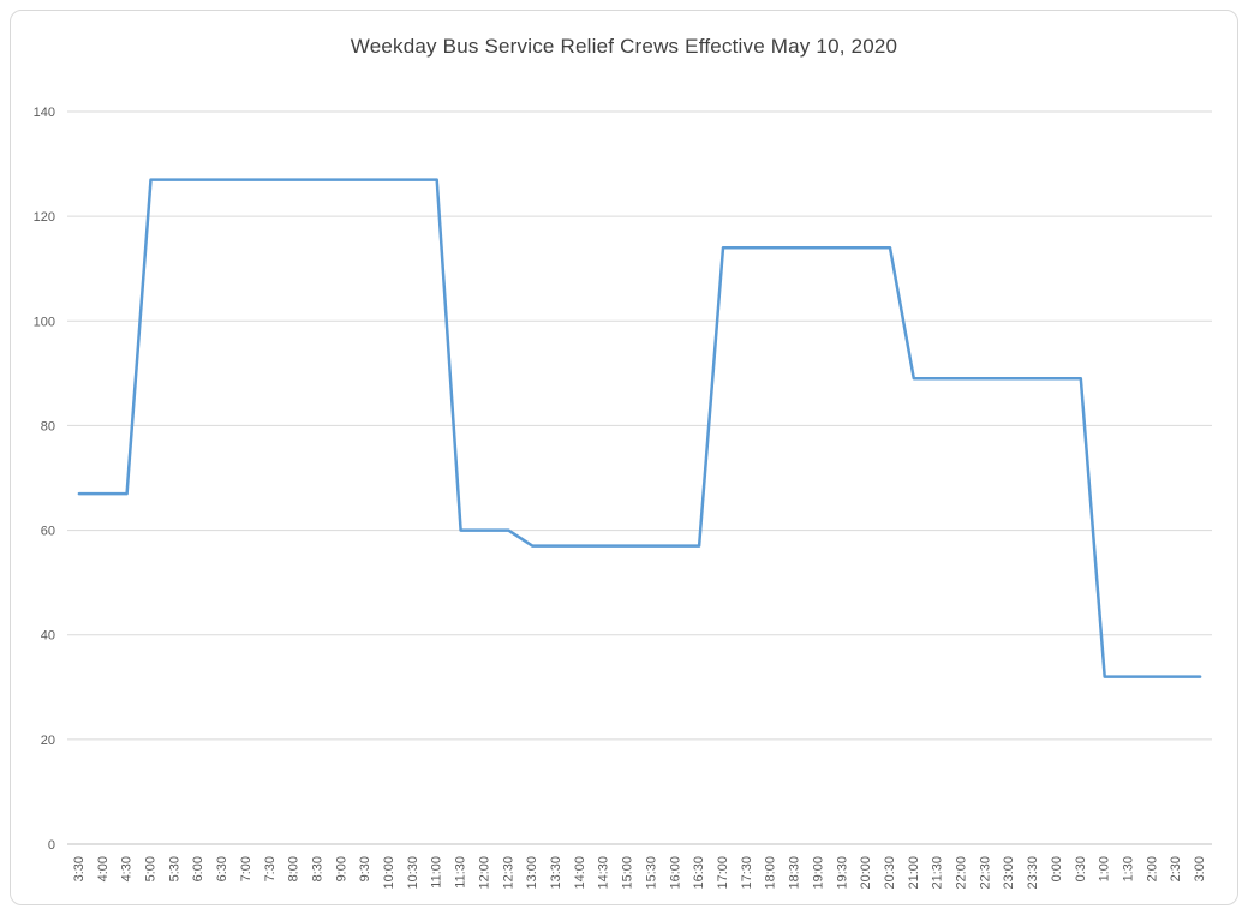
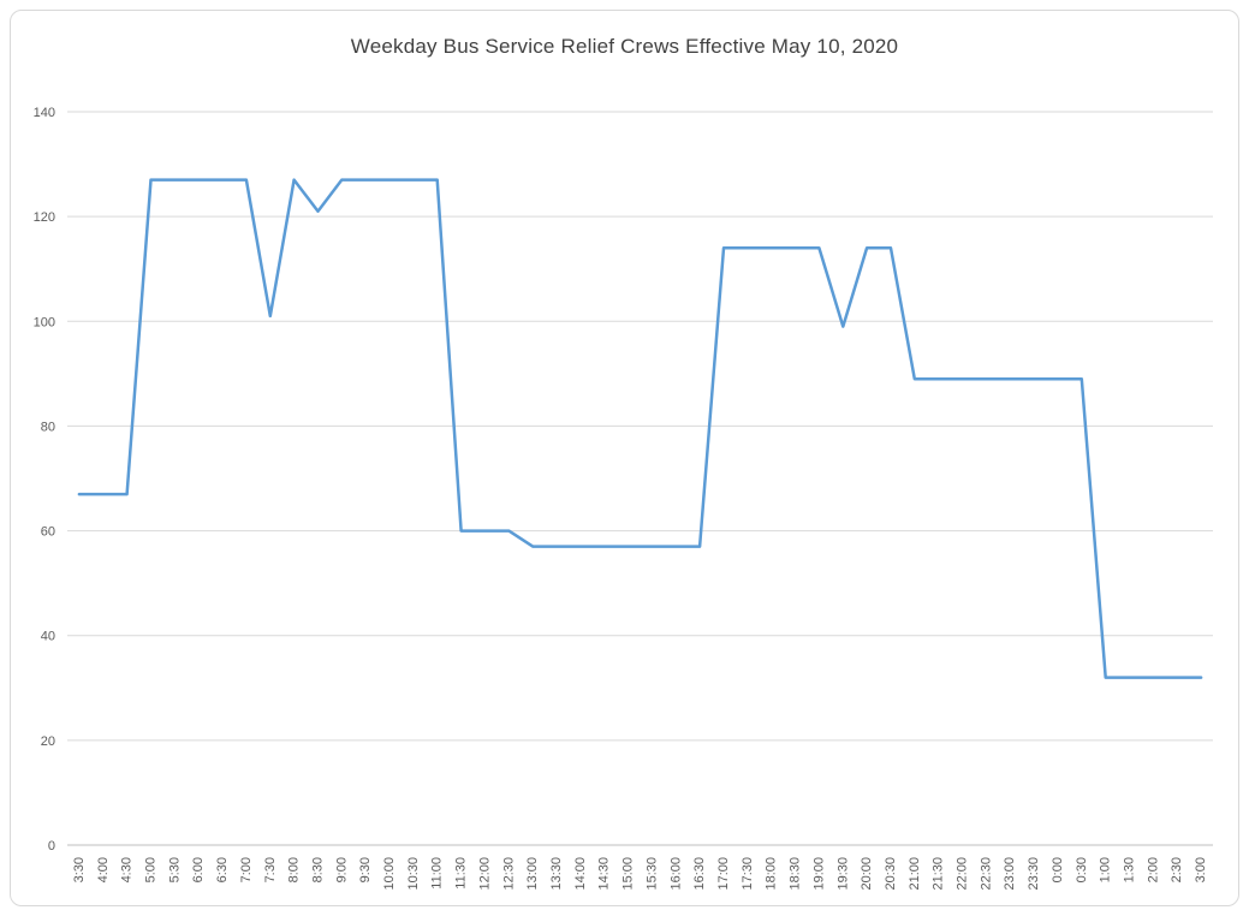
7:30: 127 -> 101
8:30: 127 -> 121
19:30: 114 -> 99
